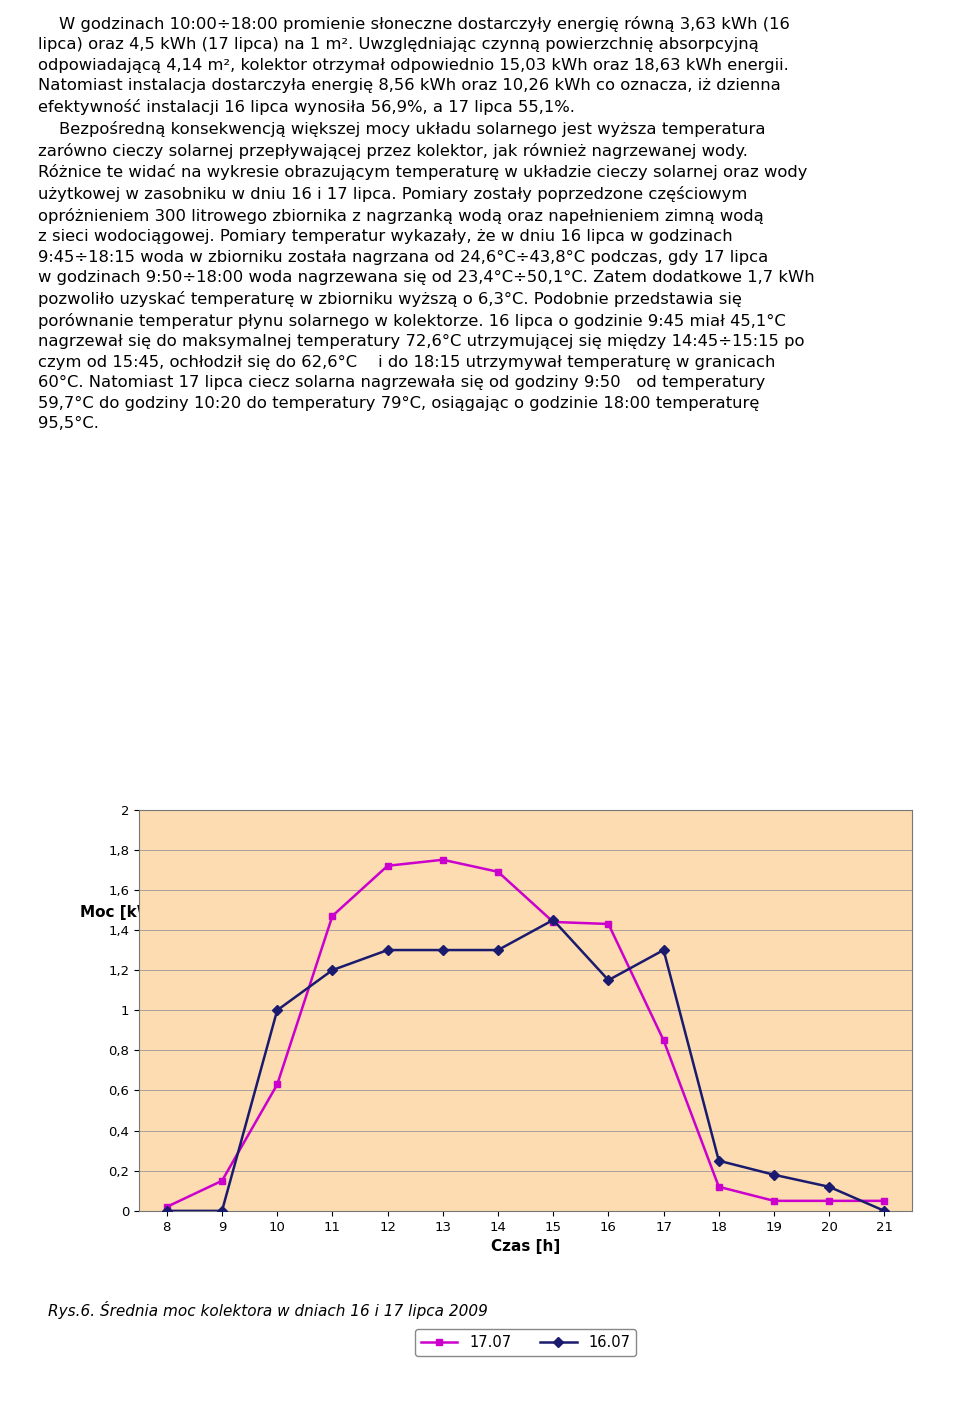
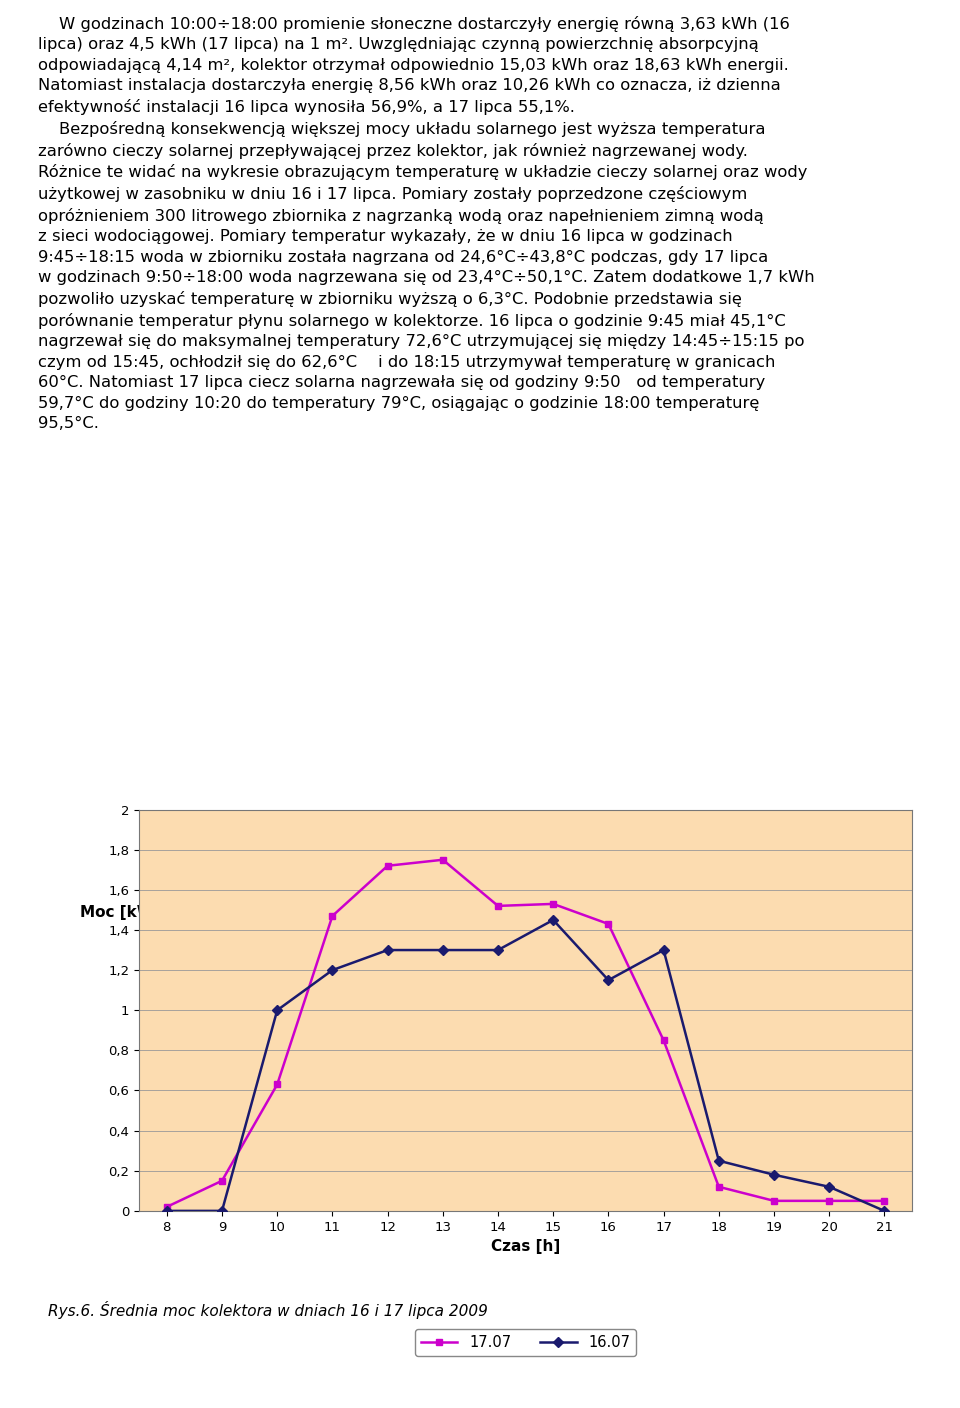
17.07/14: 1,69 -> 1,52
17.07/15: 1,44 -> 1,53
